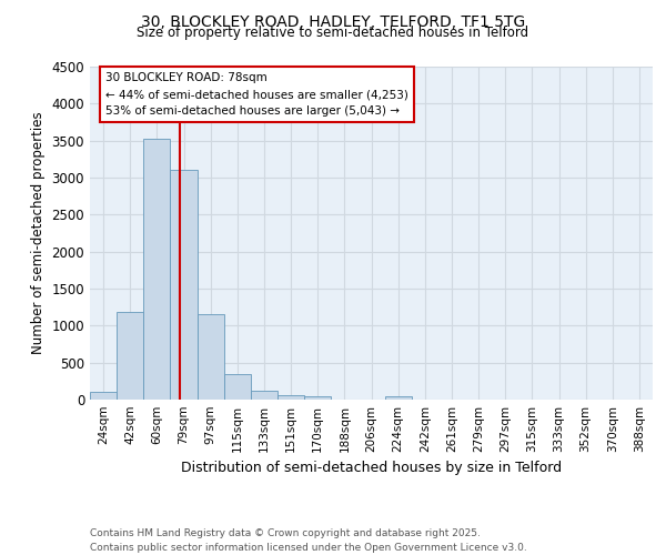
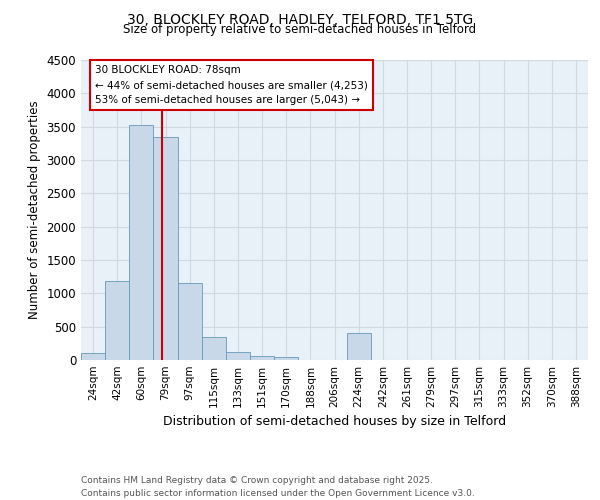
79sqm: 3100 -> 3340
224sqm: 50 -> 400
